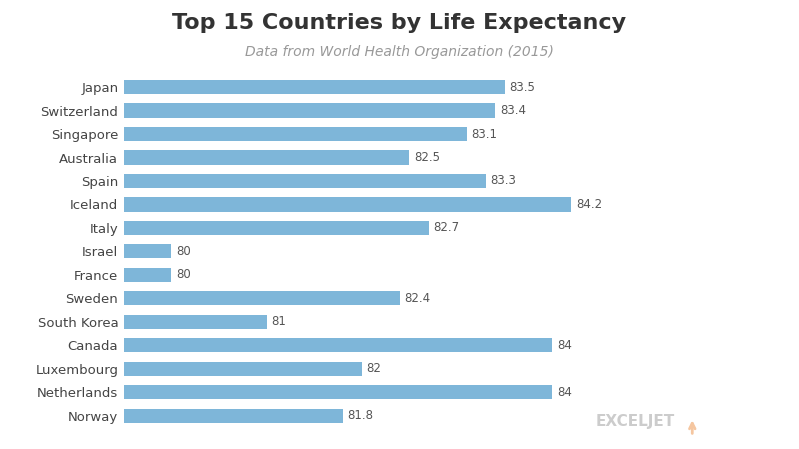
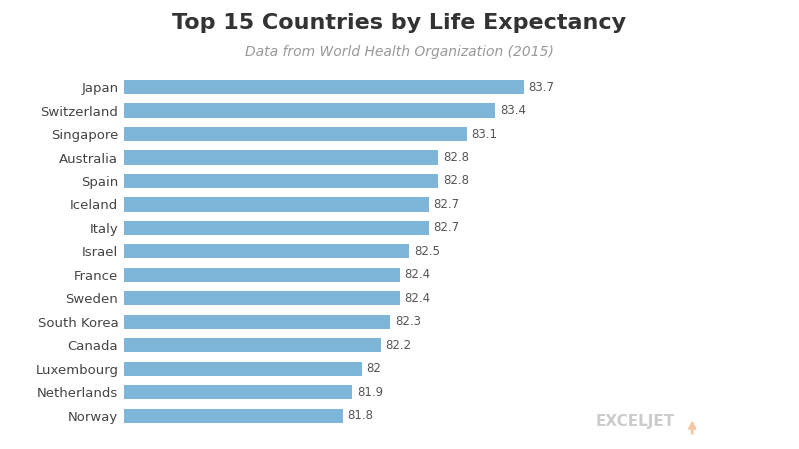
Japan: 83.5 -> 83.7
Australia: 82.5 -> 82.8
Spain: 83.3 -> 82.8
Iceland: 84.2 -> 82.7
Israel: 80 -> 82.5
France: 80 -> 82.4
South Korea: 81 -> 82.3
Canada: 84 -> 82.2
Netherlands: 84 -> 81.9
